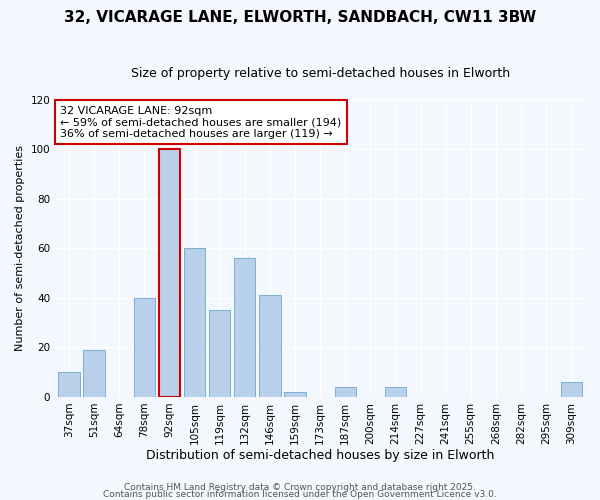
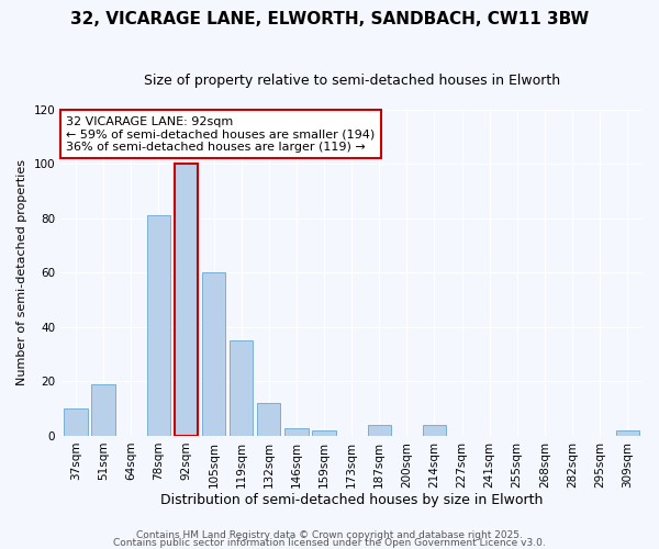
78sqm: 40 -> 81
132sqm: 56 -> 12
146sqm: 41 -> 3
309sqm: 6 -> 2
